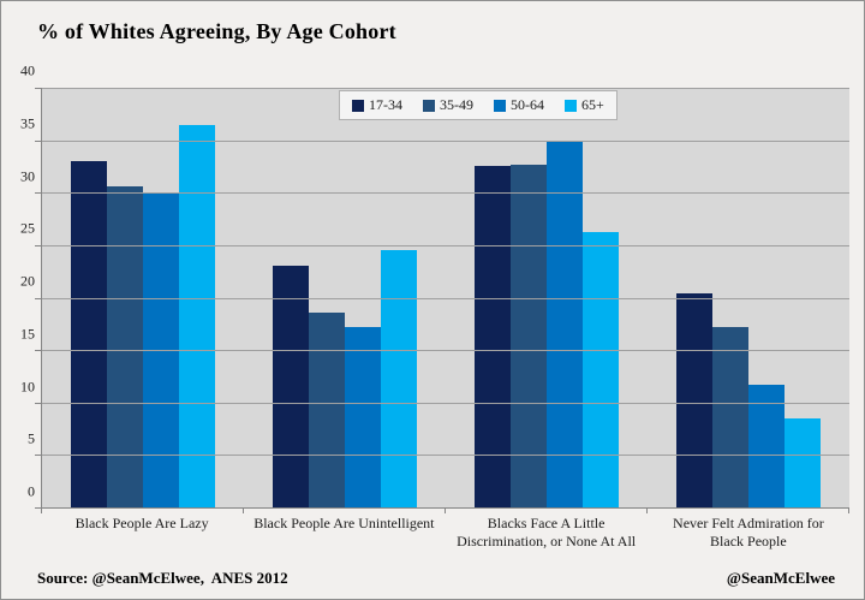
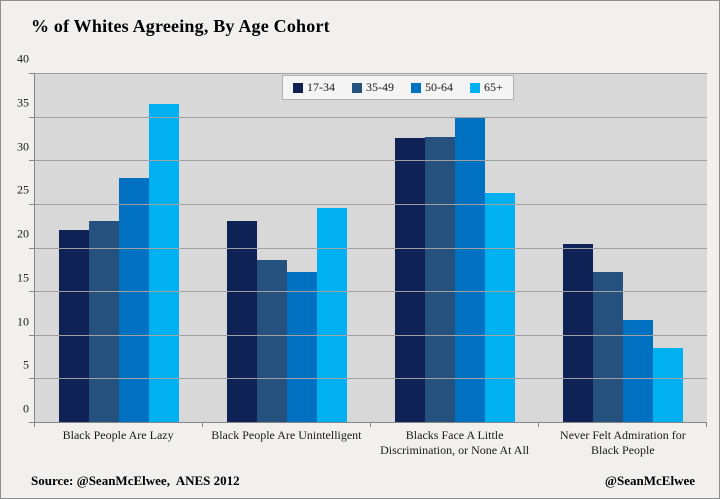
17-34/Black People Are Lazy: 33 -> 22
35-49/Black People Are Lazy: 31 -> 23
50-64/Black People Are Lazy: 30 -> 28
